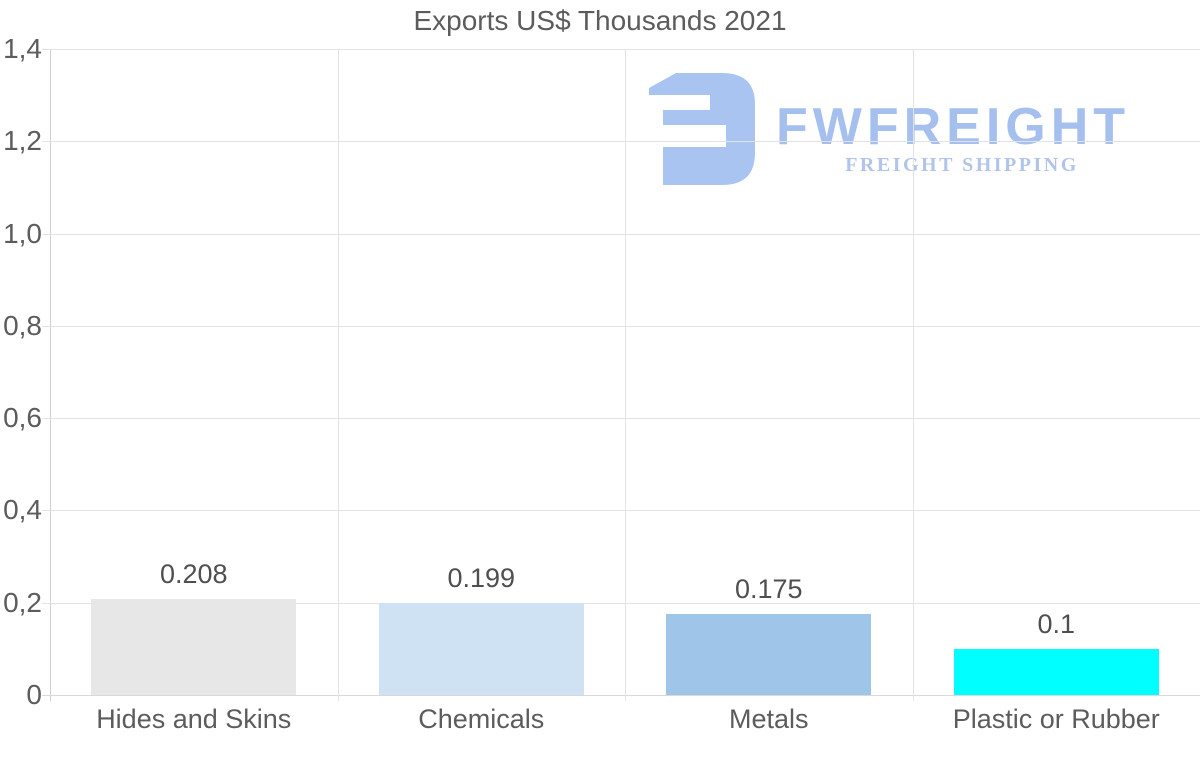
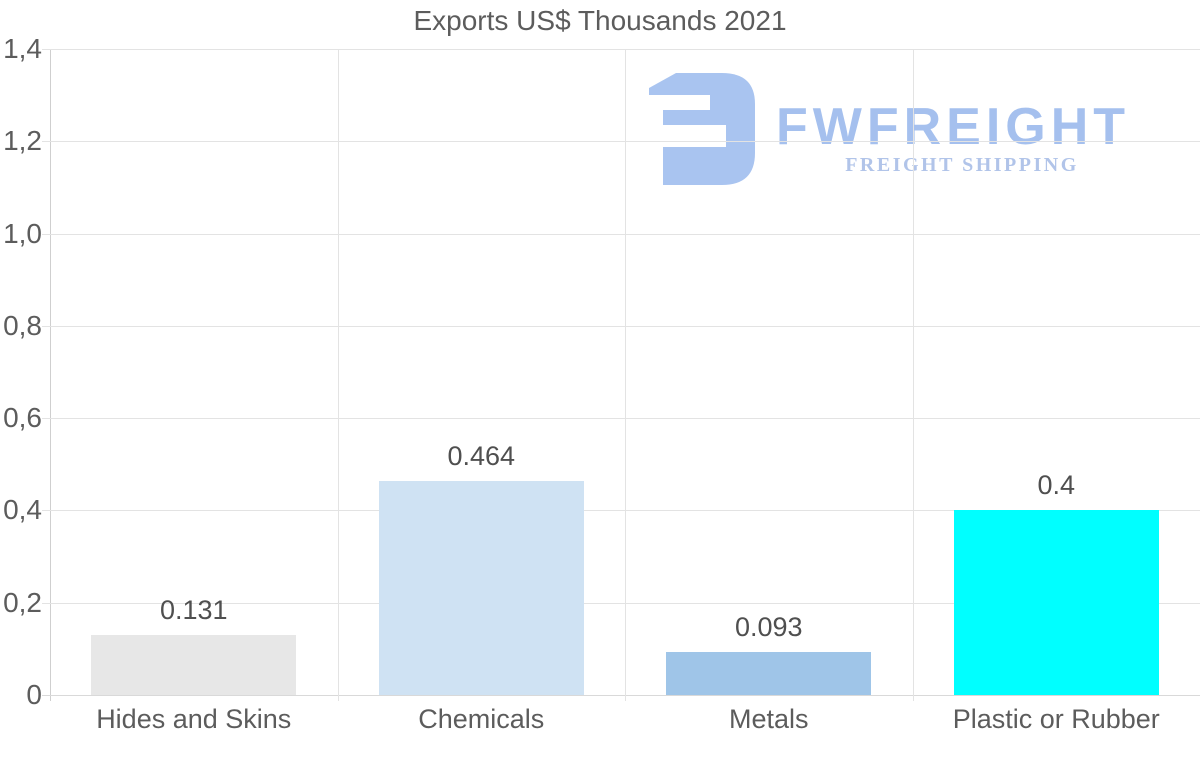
Hides and Skins: 0.208 -> 0.131
Chemicals: 0.199 -> 0.464
Metals: 0.175 -> 0.093
Plastic or Rubber: 0.1 -> 0.4
